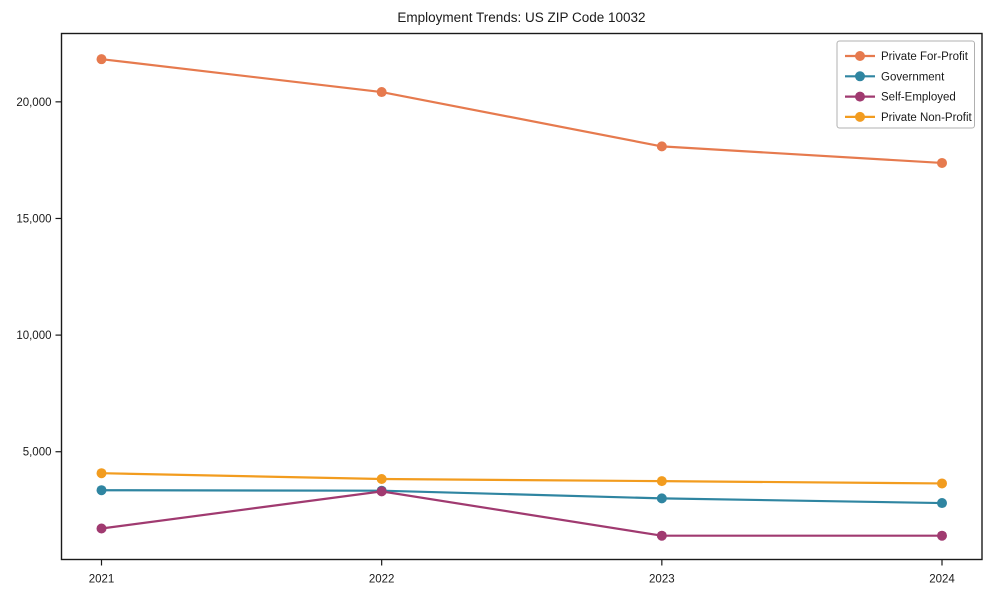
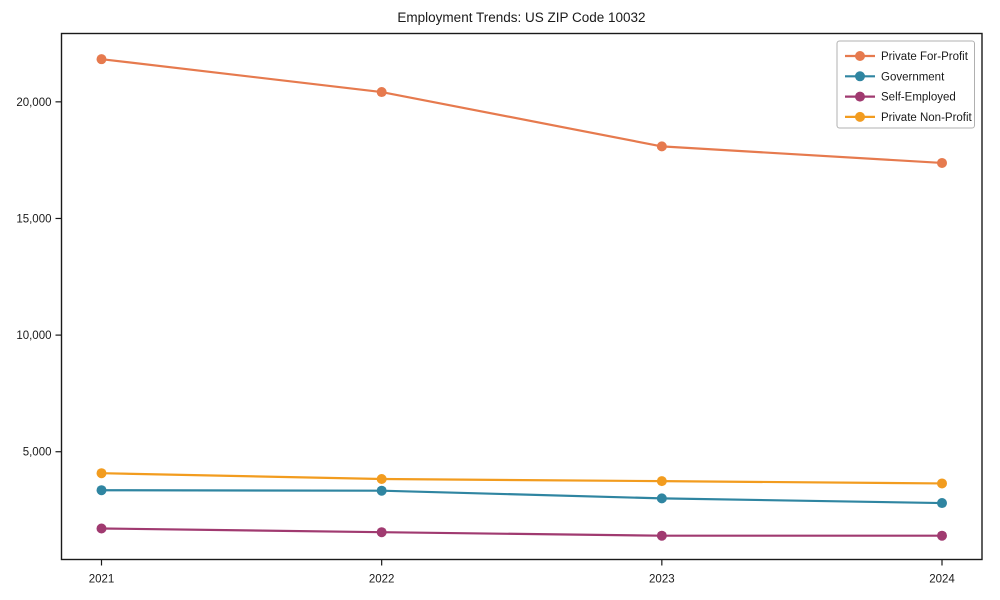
Self-Employed/2022: 3300 -> 1600
